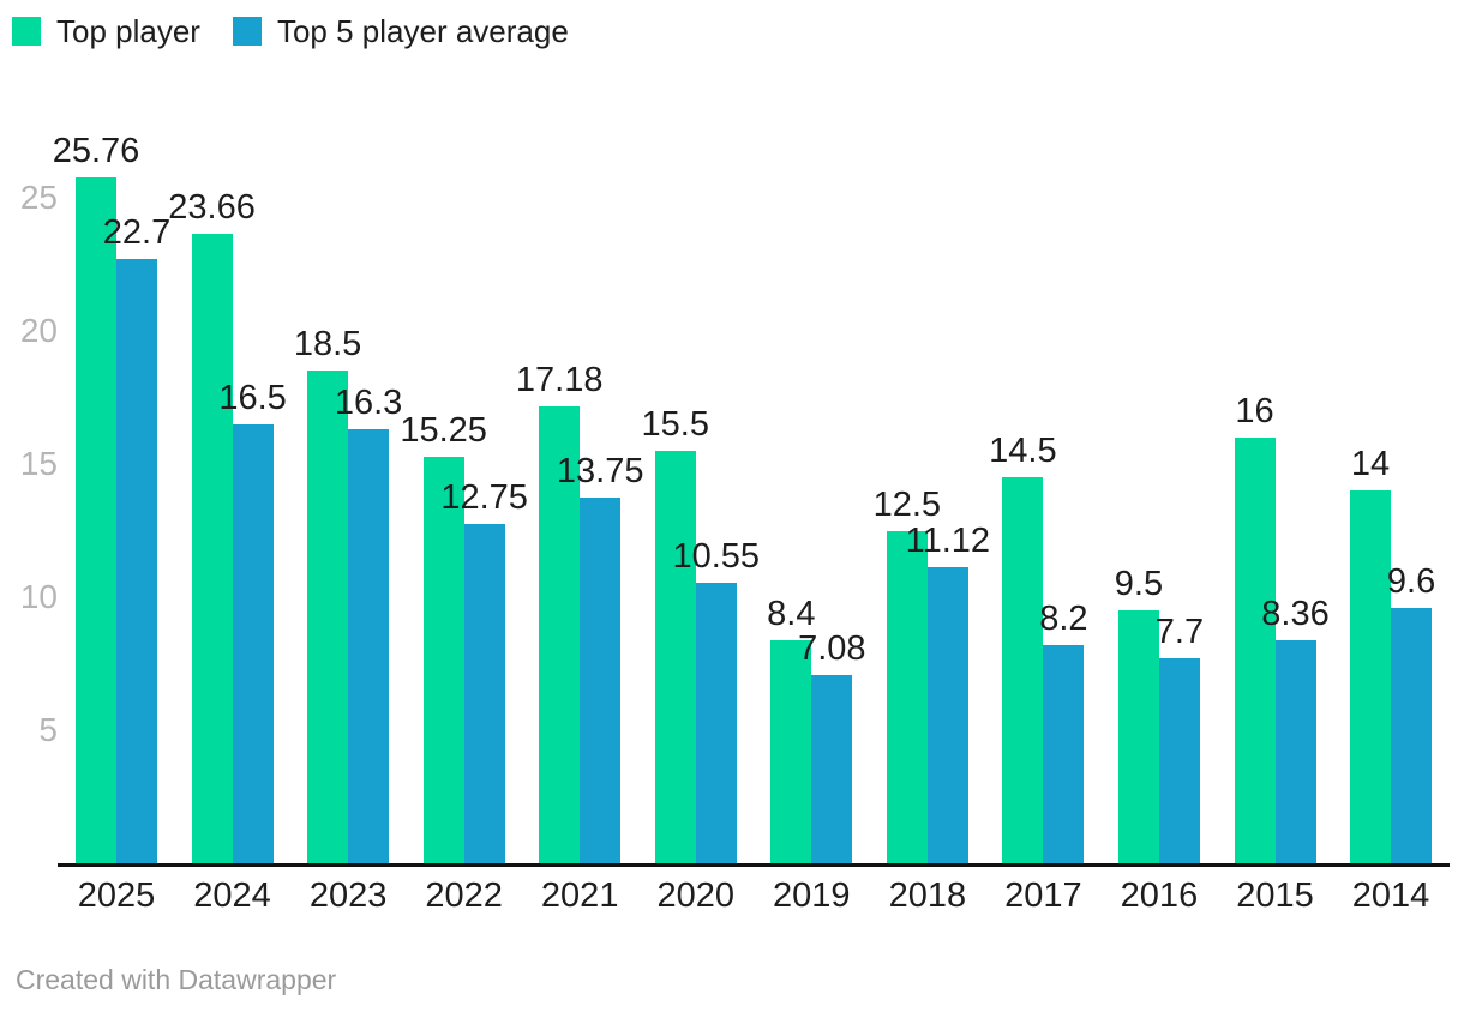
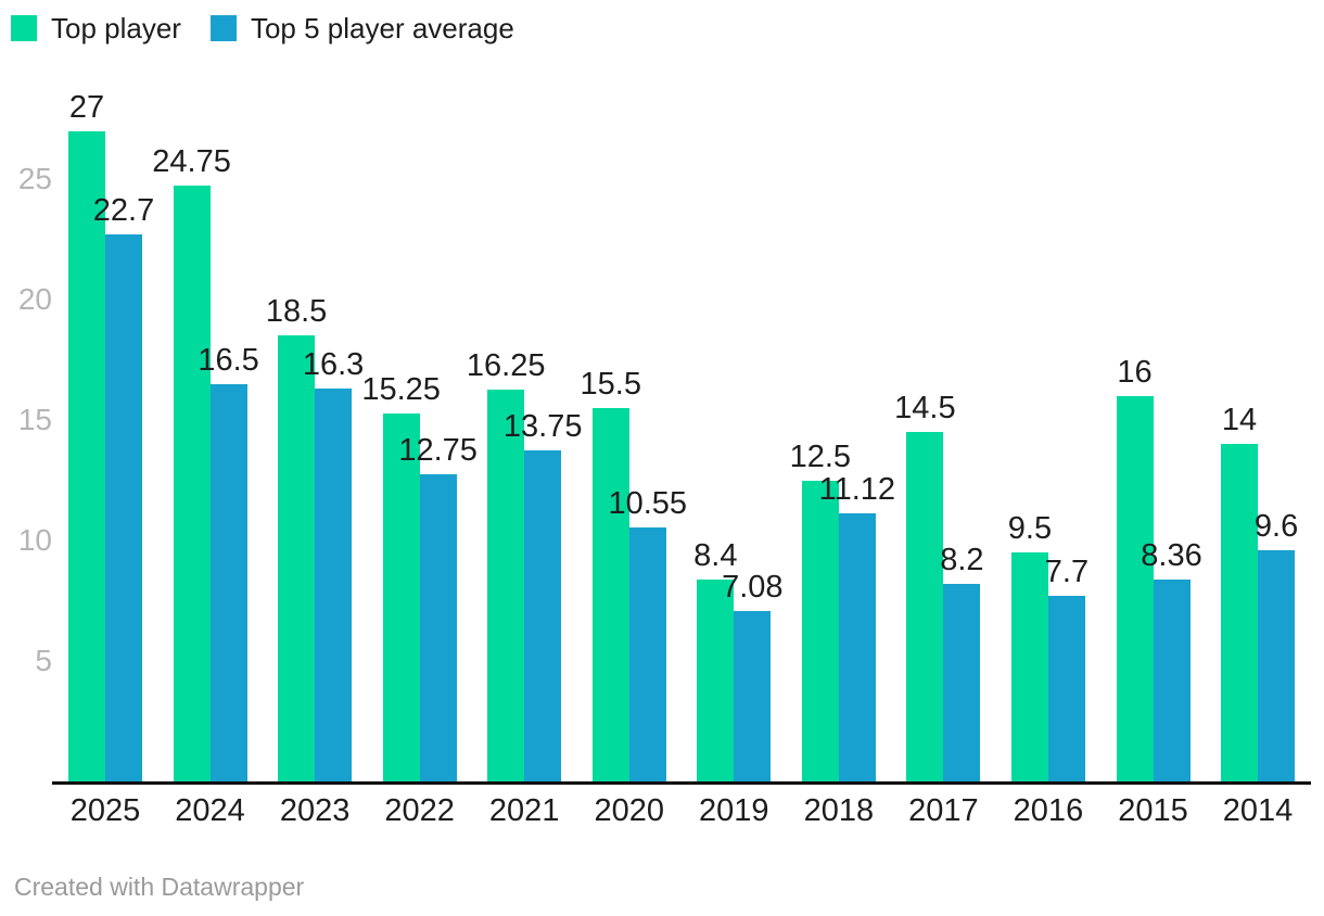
Top player/2025: 25.76 -> 27
Top player/2024: 23.66 -> 24.75
Top player/2021: 17.18 -> 16.25
